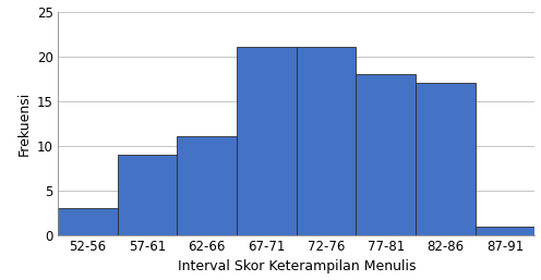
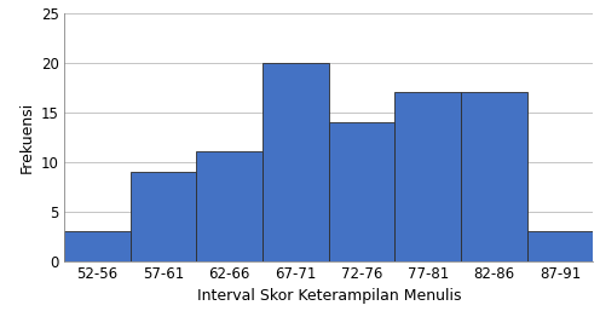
67-71: 21 -> 20
72-76: 21 -> 14
77-81: 18 -> 17
87-91: 1 -> 3
